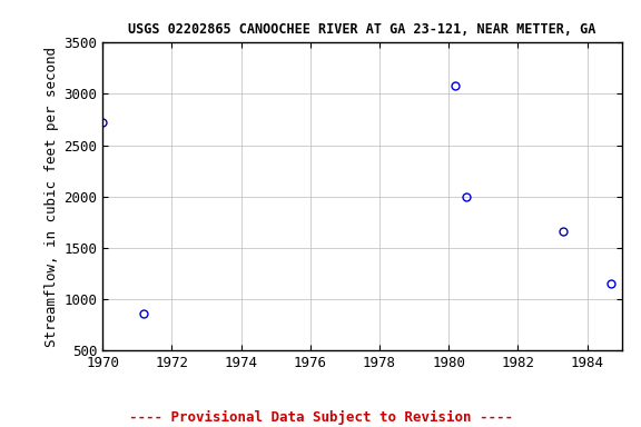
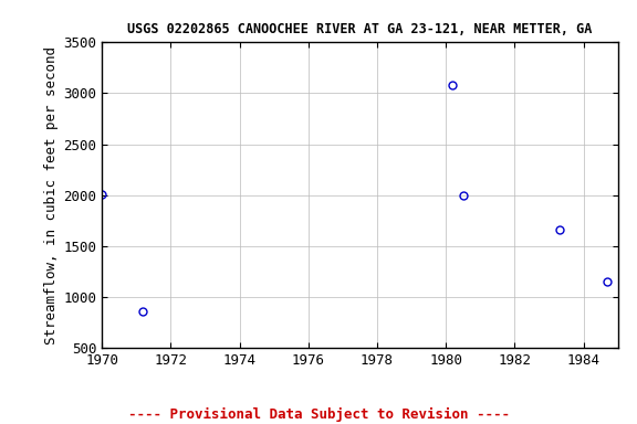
1970: 2720 -> 2010
